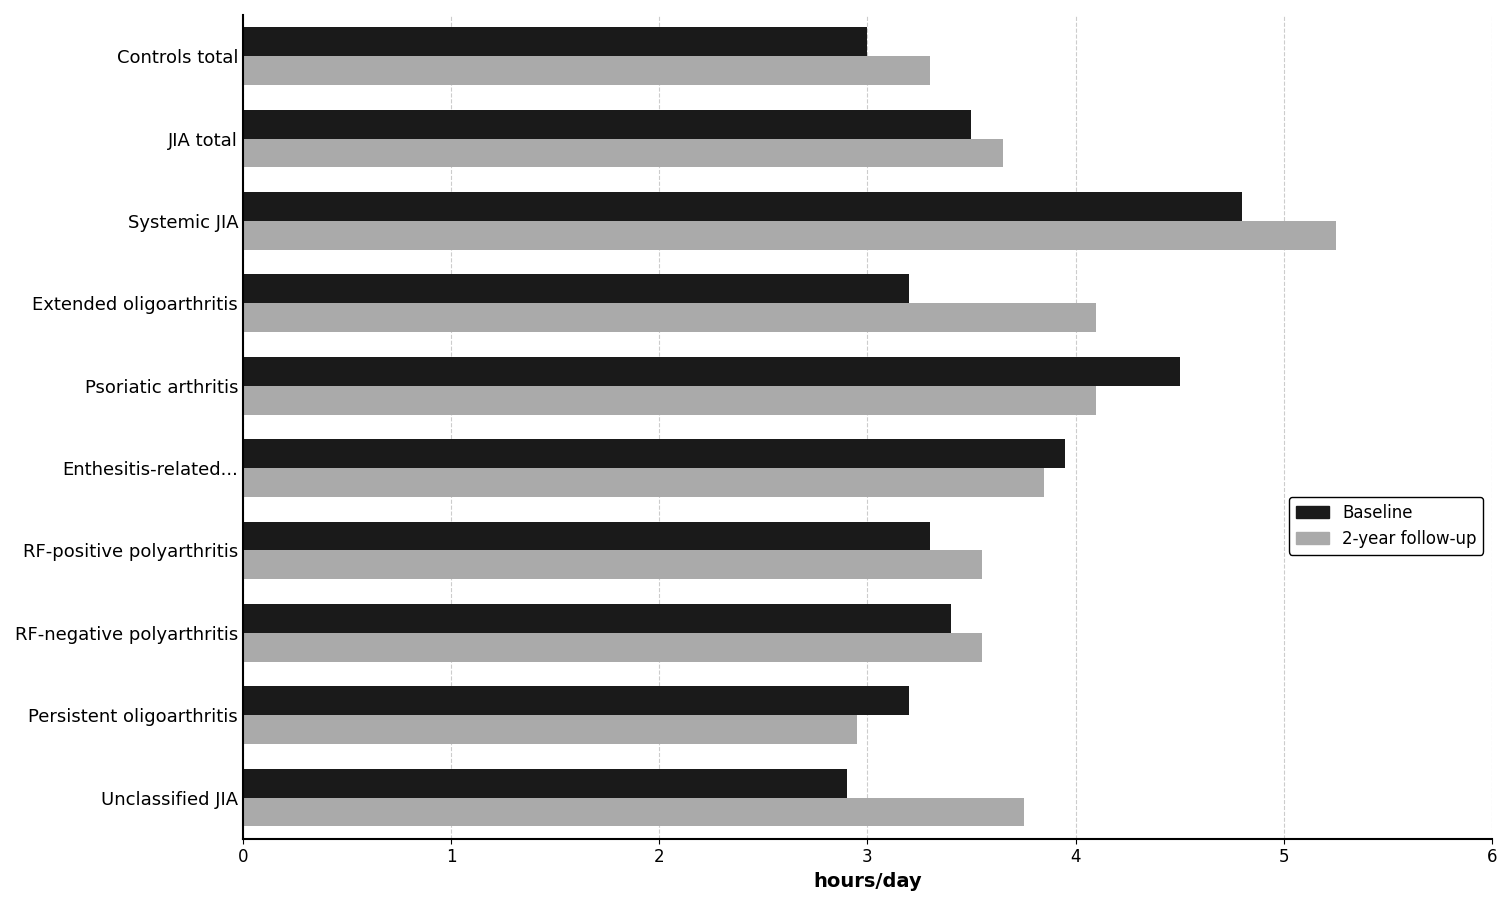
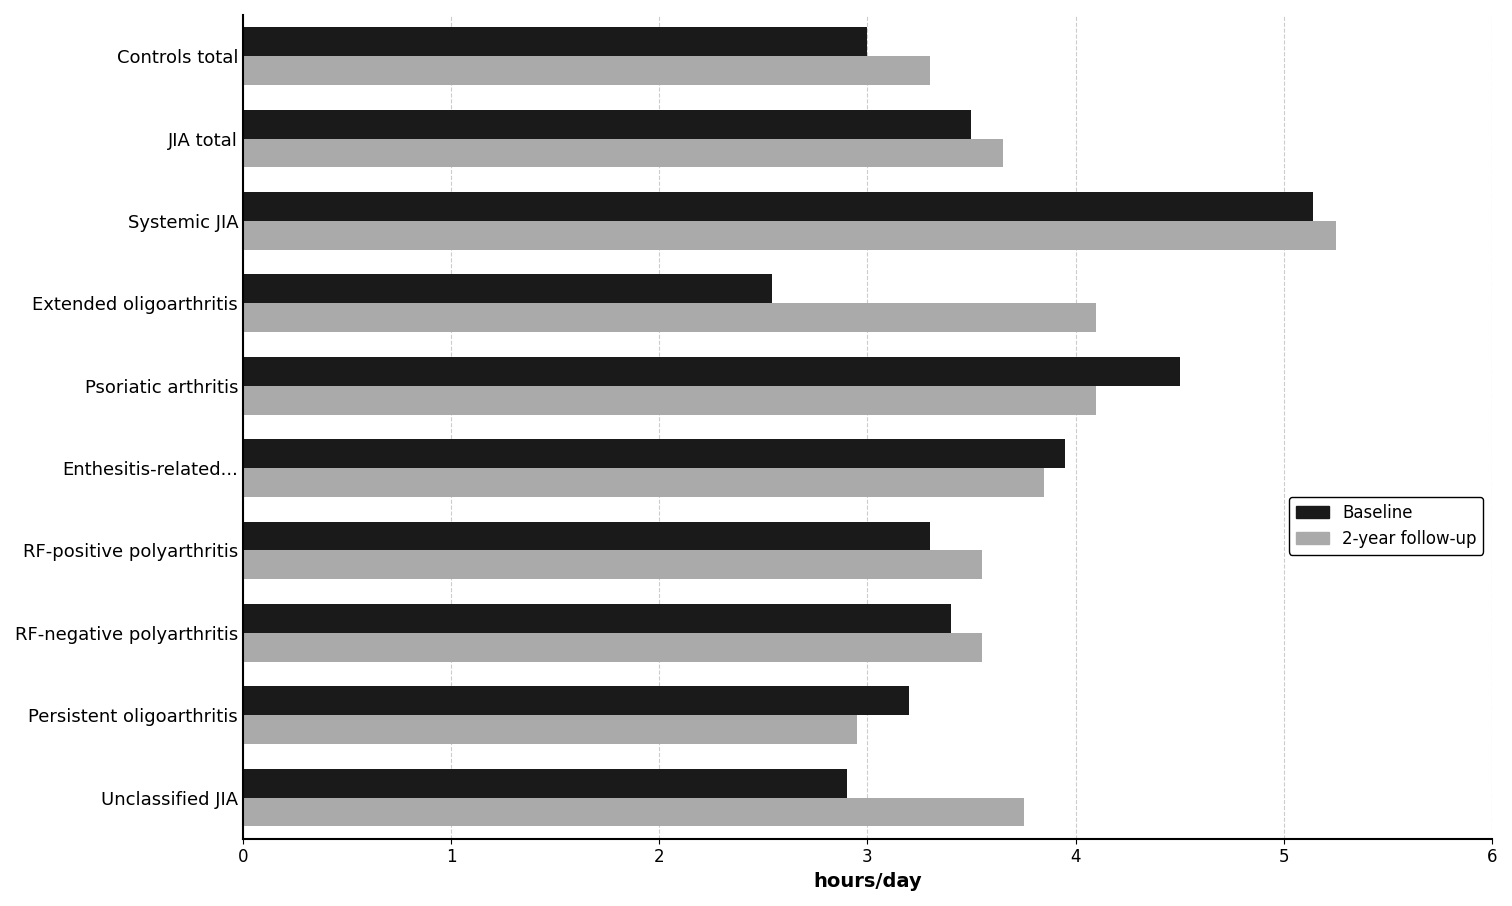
Baseline/Systemic JIA: 4.80 -> 5.14
Baseline/Extended oligoarthritis: 3.20 -> 2.54
